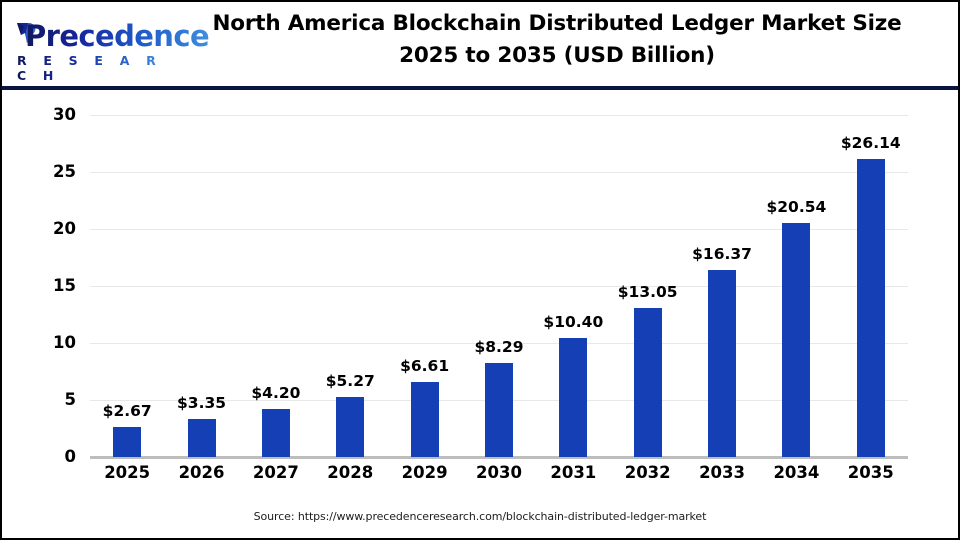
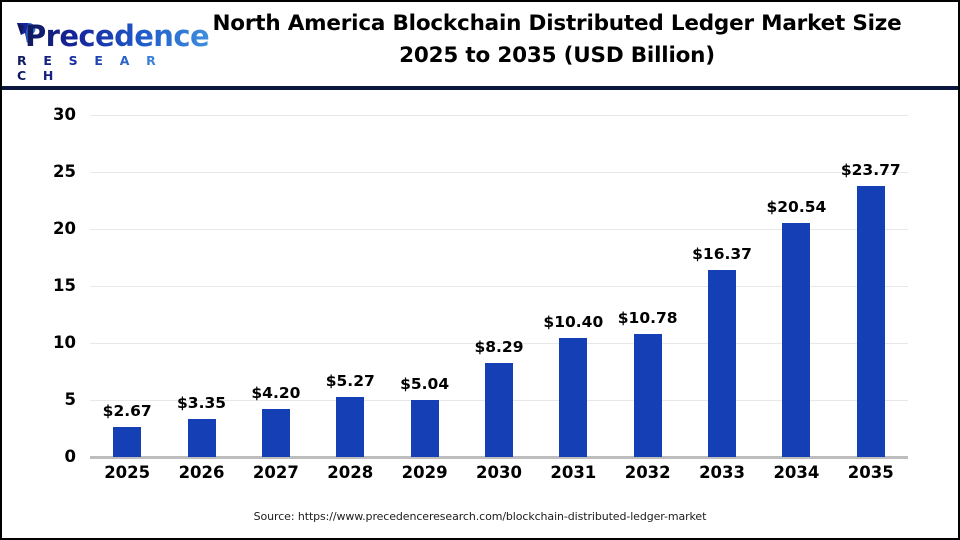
2029: $6.61 -> $5.04
2032: $13.05 -> $10.78
2035: $26.14 -> $23.77
